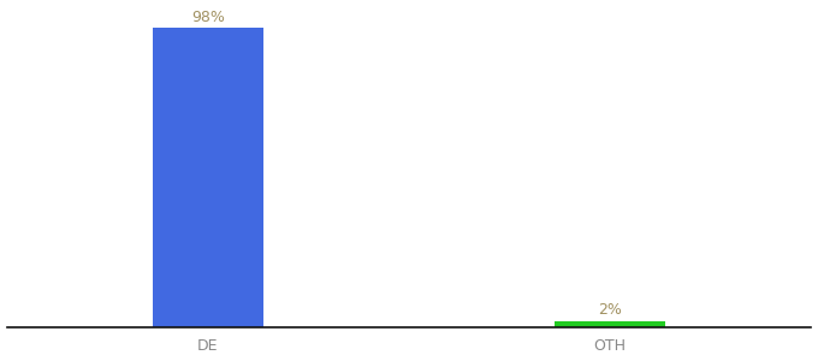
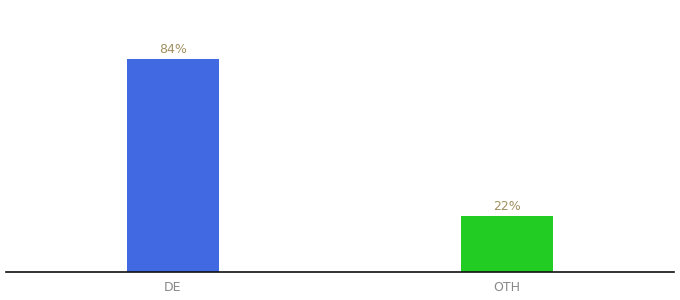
DE: 98% -> 84%
OTH: 2% -> 22%
